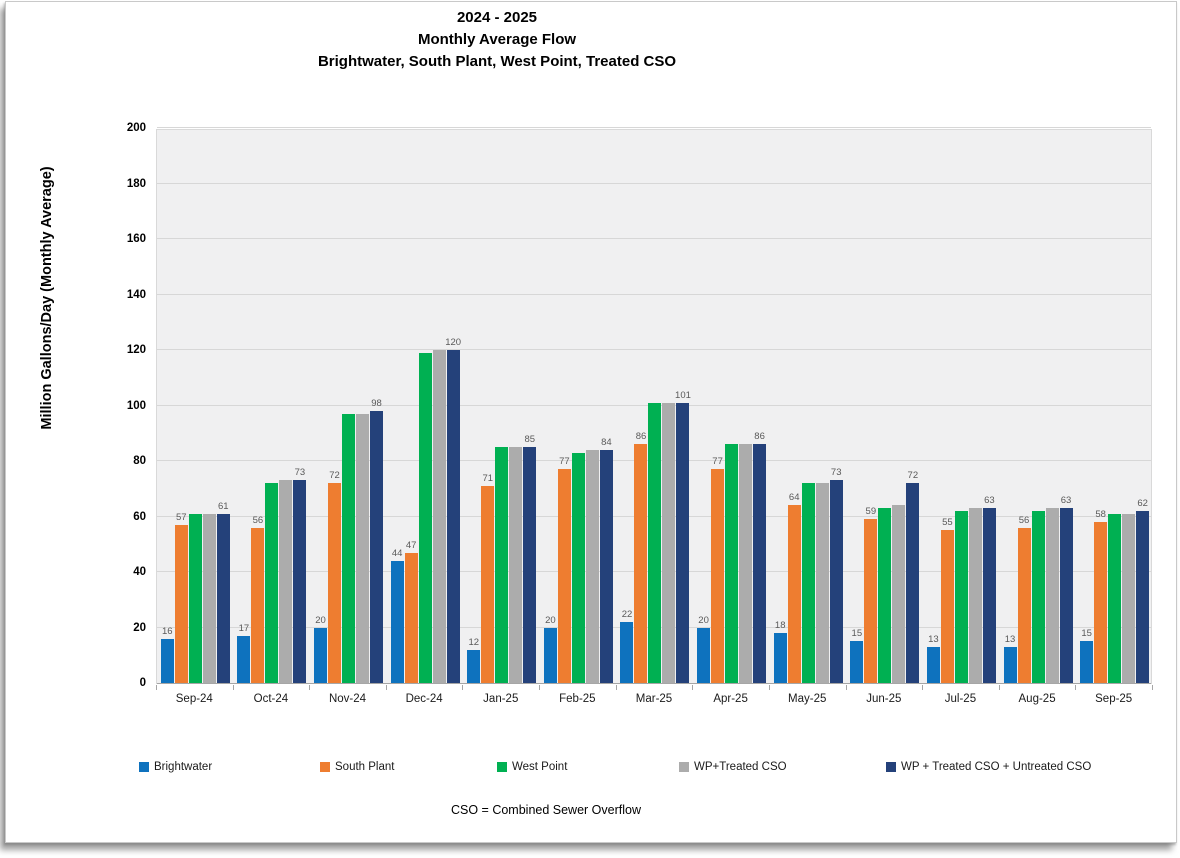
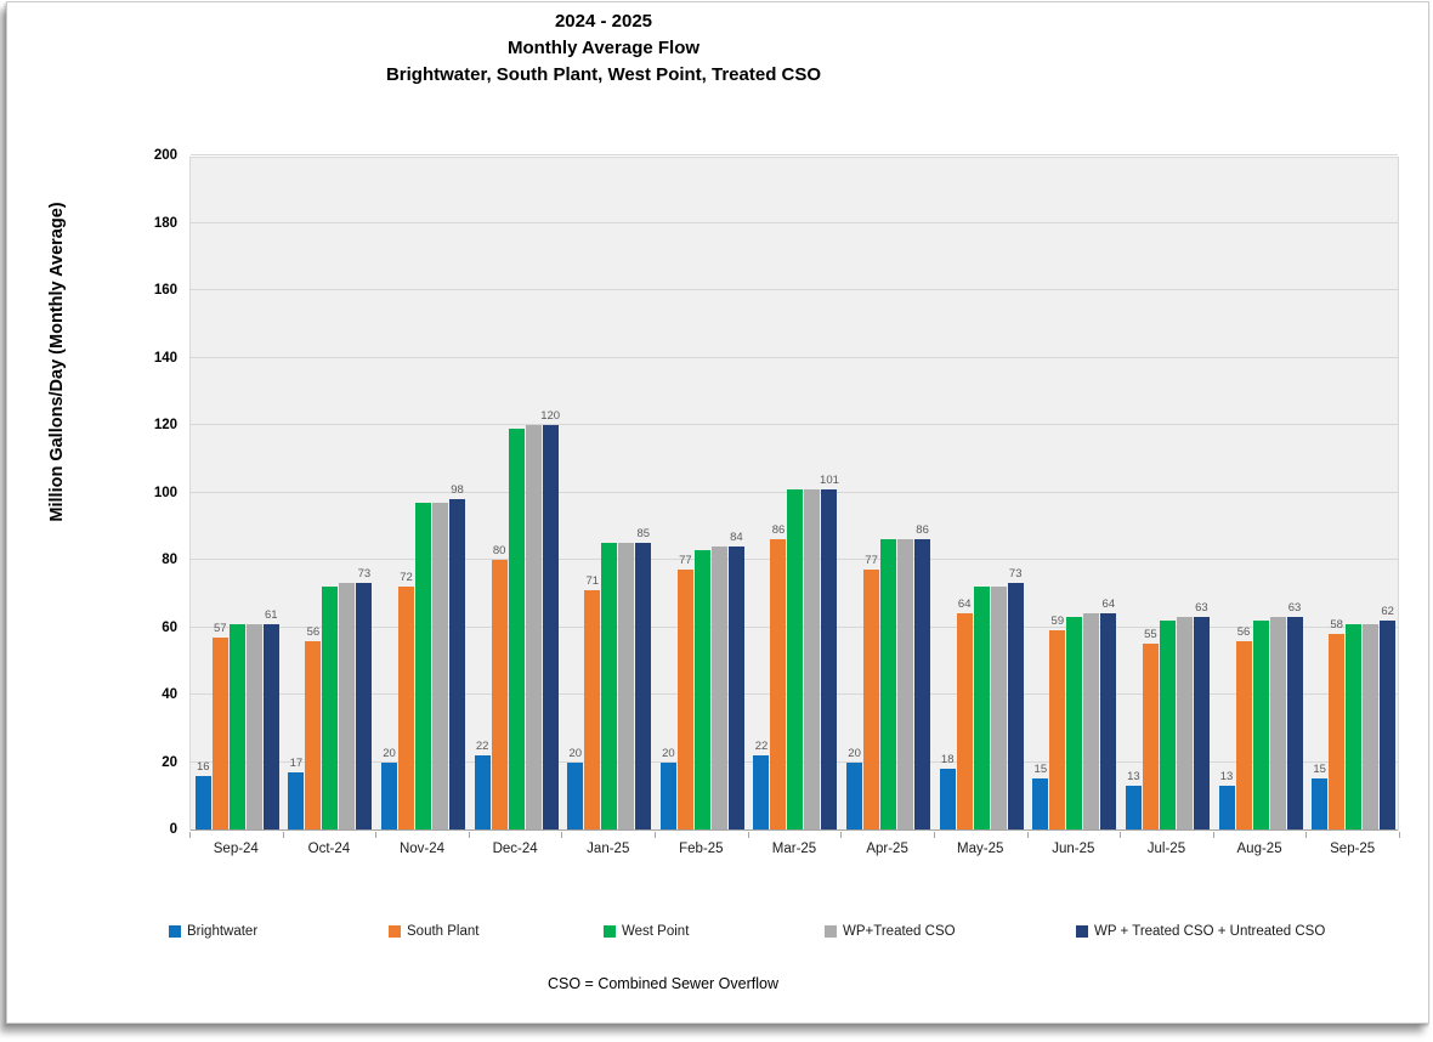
Brightwater/Dec-24: 44 -> 22
South Plant/Dec-24: 47 -> 80
Brightwater/Jan-25: 12 -> 20
WP + Treated CSO + Untreated CSO/Jun-25: 72 -> 64
